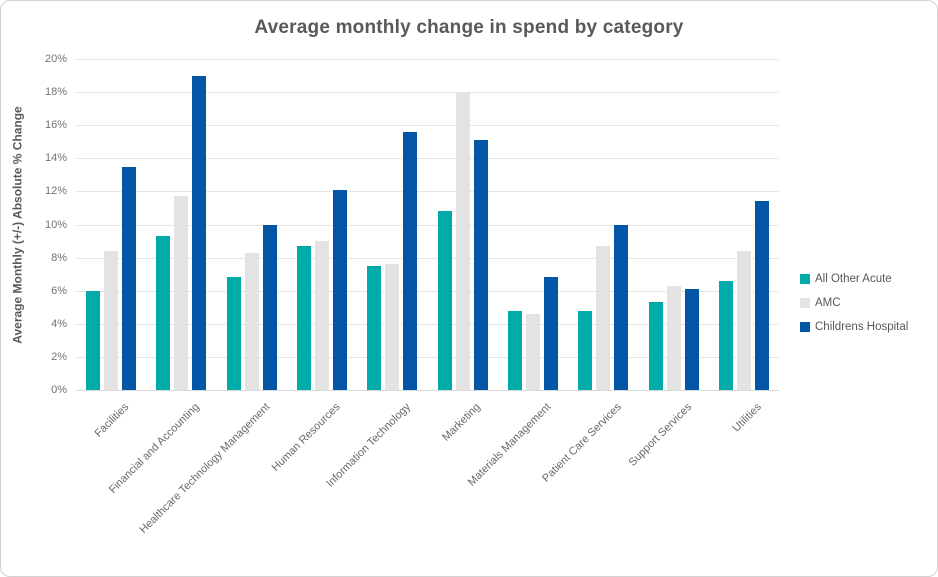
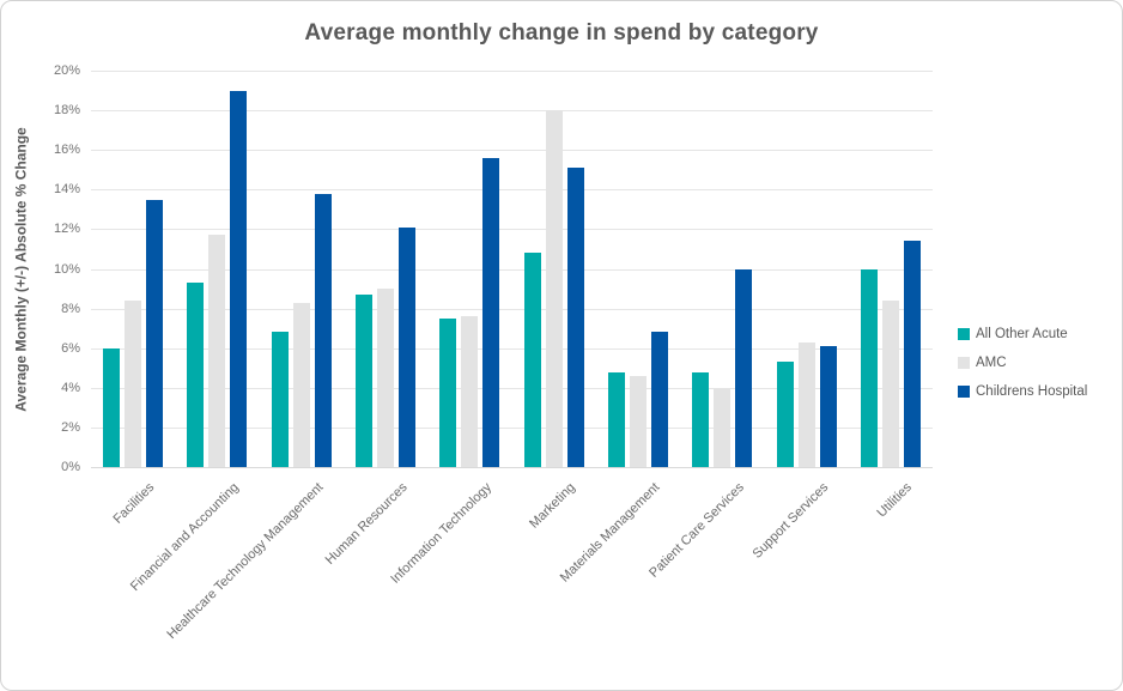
Childrens Hospital/Healthcare Technology Management: 10.0% -> 13.8%
AMC/Patient Care Services: 8.7% -> 4.0%
All Other Acute/Utilities: 6.6% -> 10.0%
